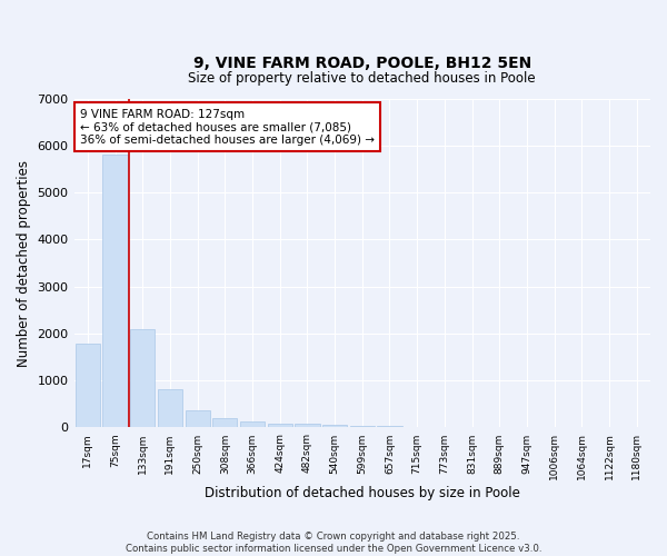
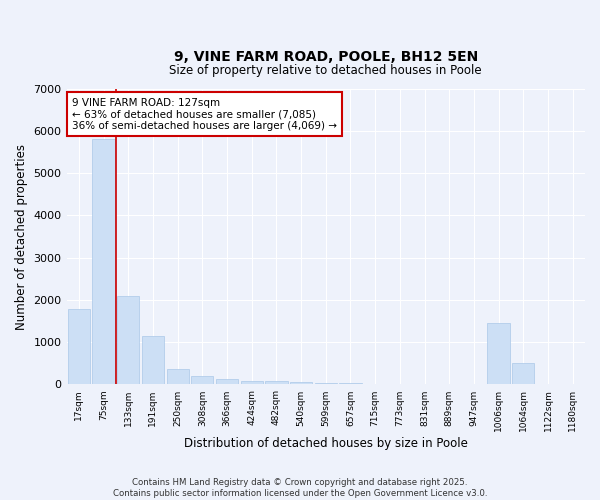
191sqm: 820 -> 1150
1006sqm: 0 -> 1450
1064sqm: 0 -> 500
